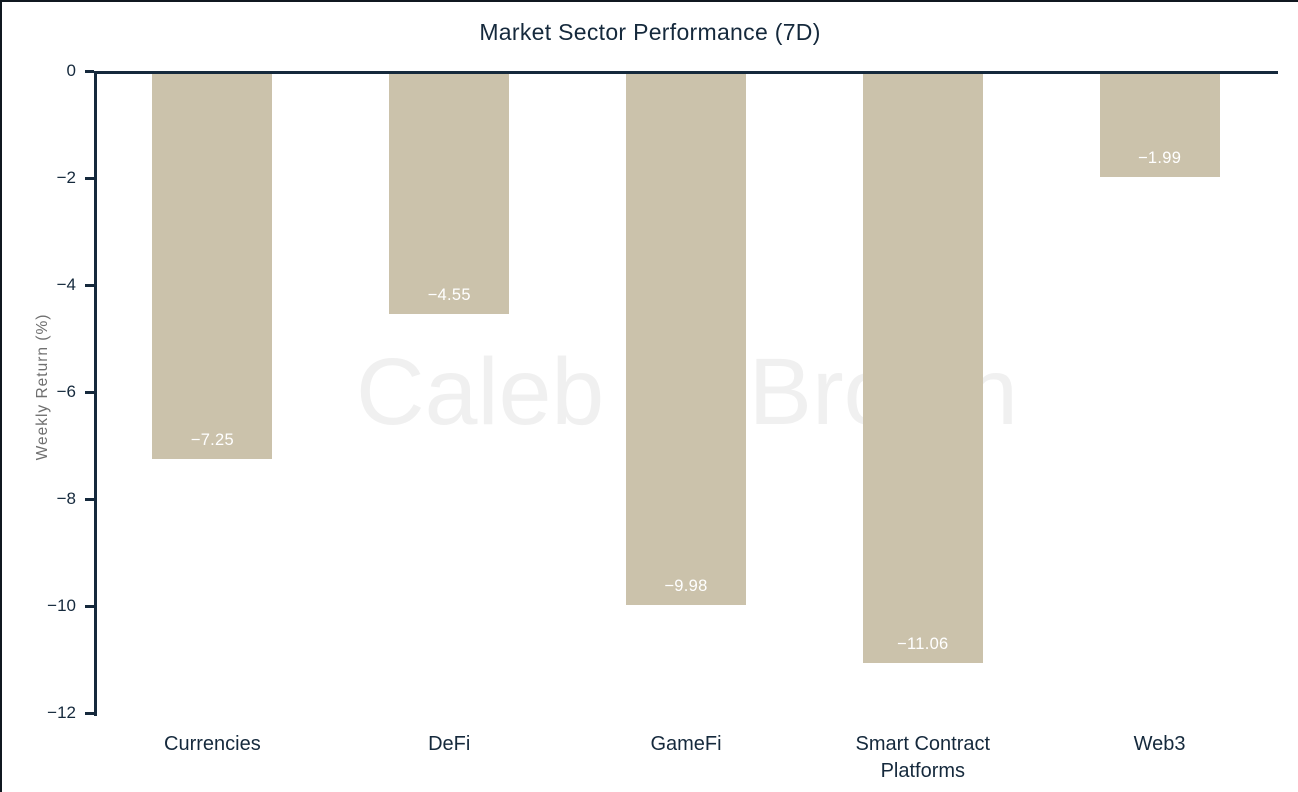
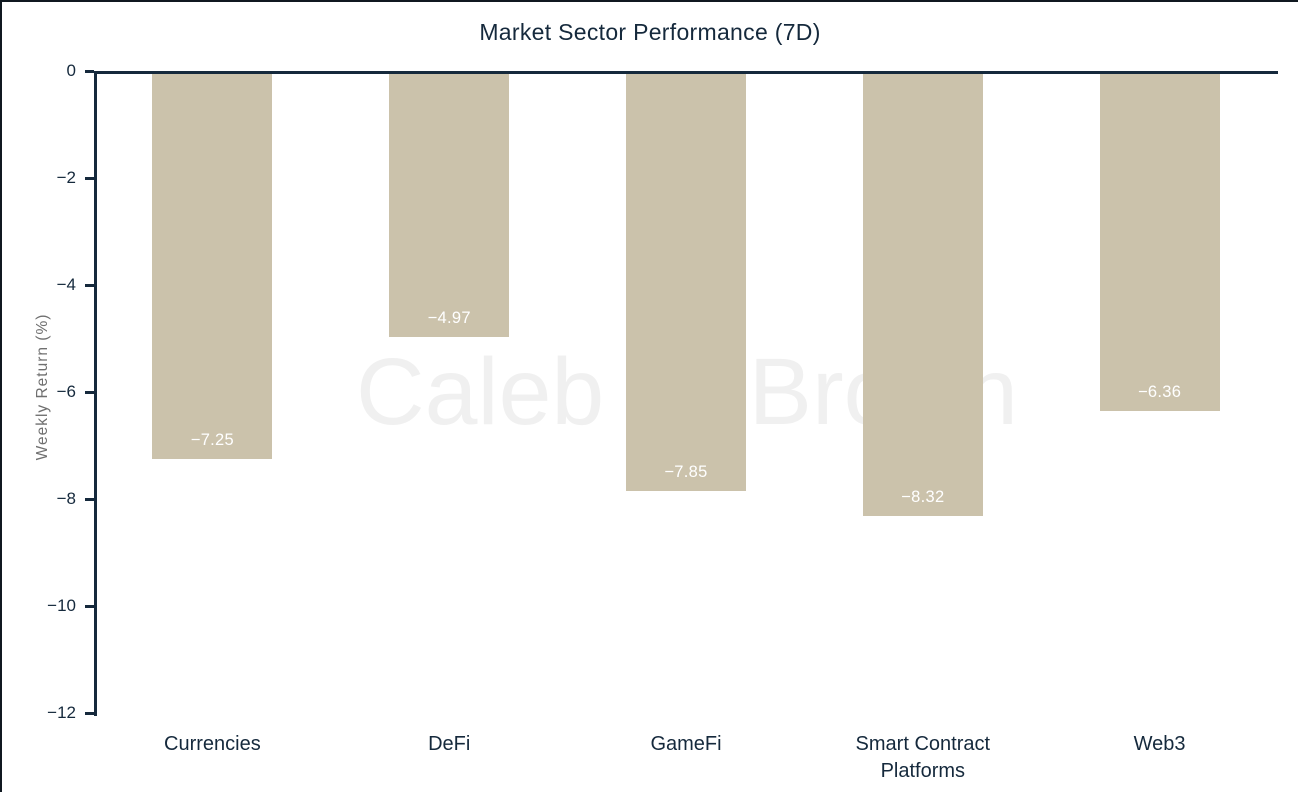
DeFi: −4.55 -> −4.97
GameFi: −9.98 -> −7.85
Smart Contract Platforms: −11.06 -> −8.32
Web3: −1.99 -> −6.36
